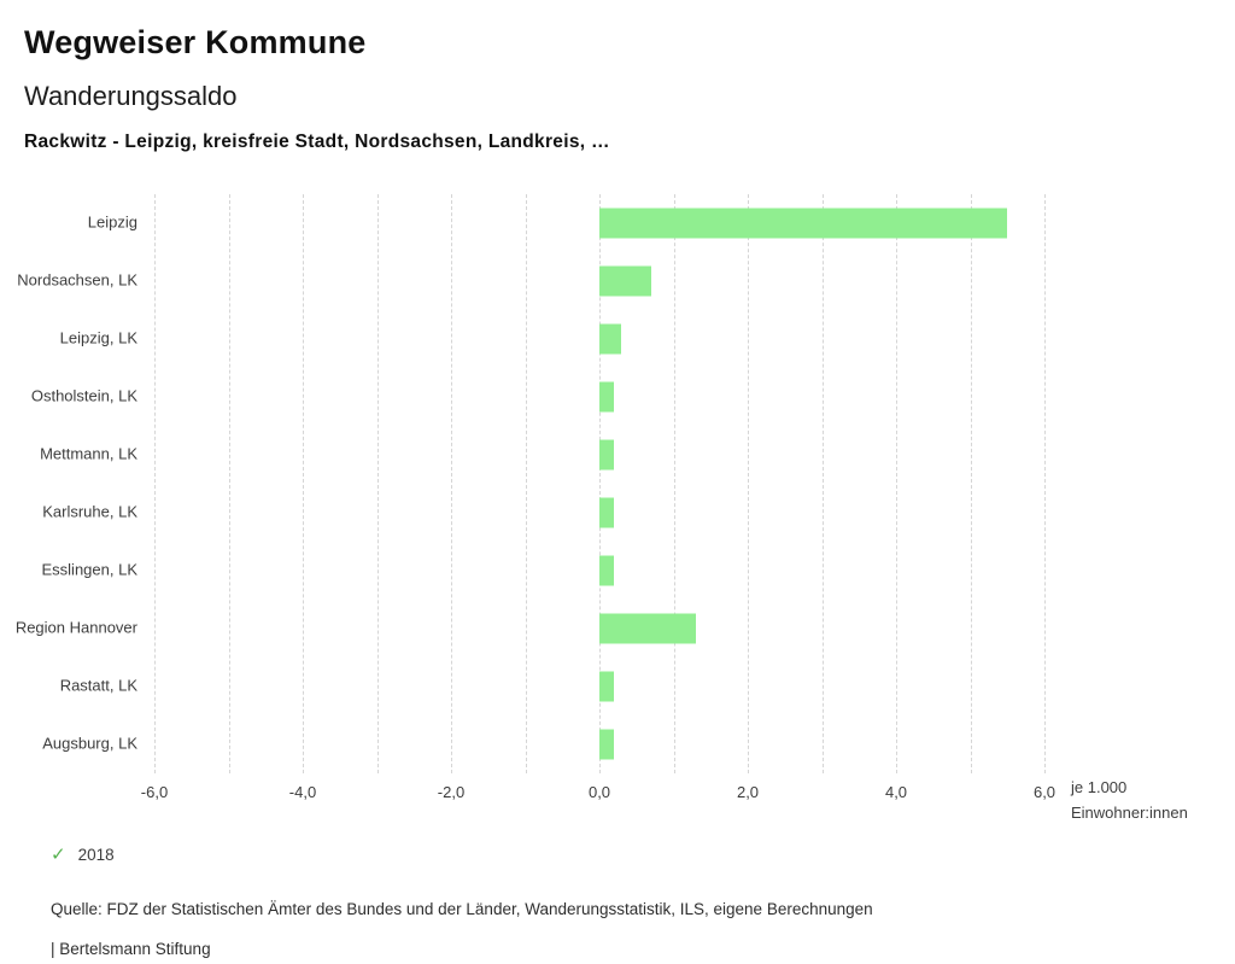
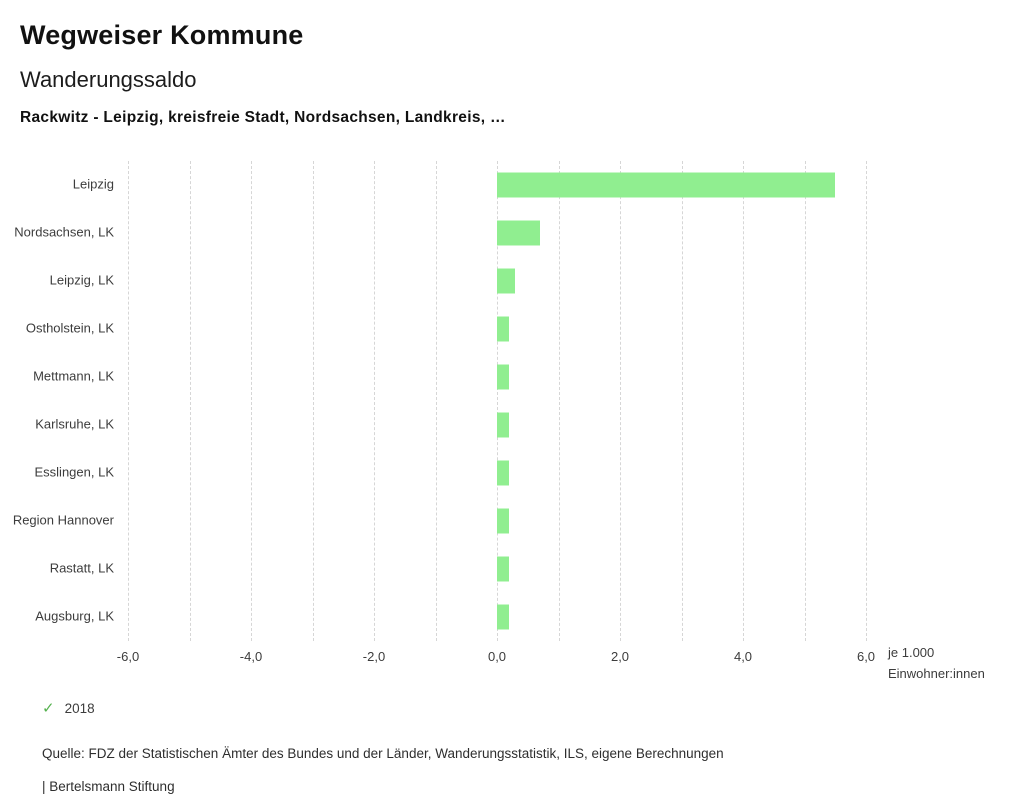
Region Hannover: 1,3 -> 0,2
